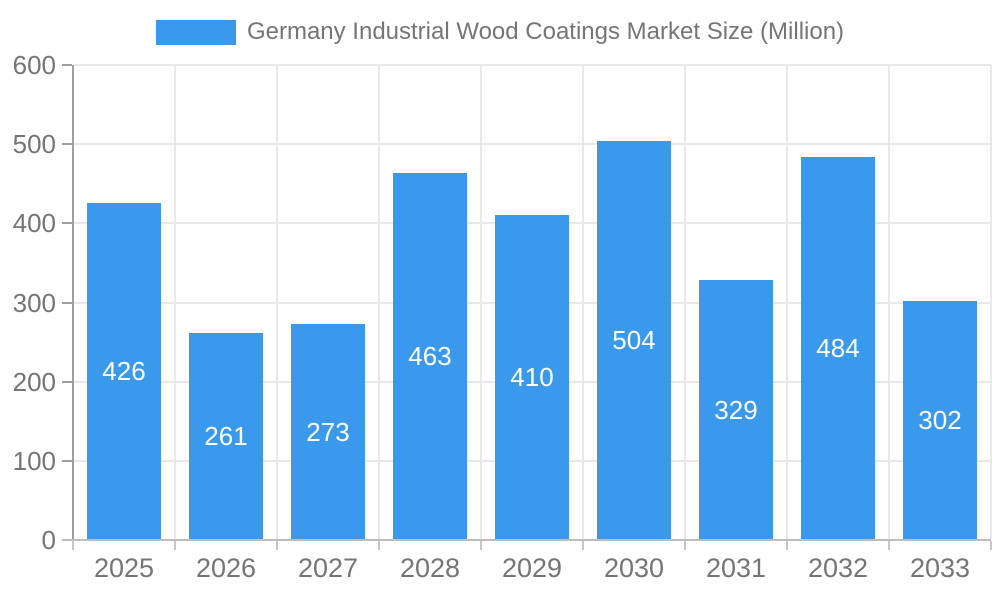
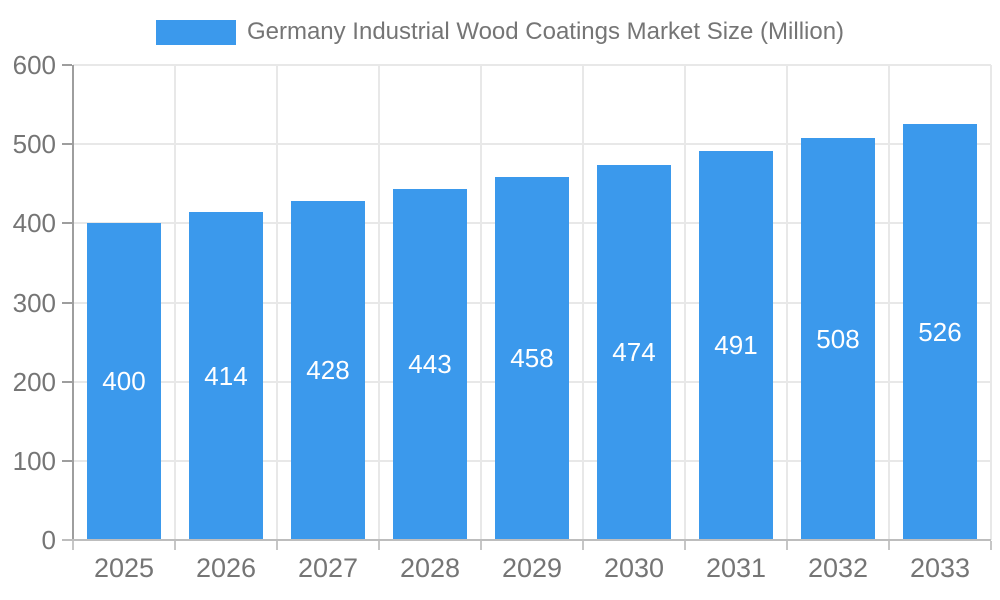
2025: 426 -> 400
2026: 261 -> 414
2027: 273 -> 428
2028: 463 -> 443
2029: 410 -> 458
2030: 504 -> 474
2031: 329 -> 491
2032: 484 -> 508
2033: 302 -> 526
